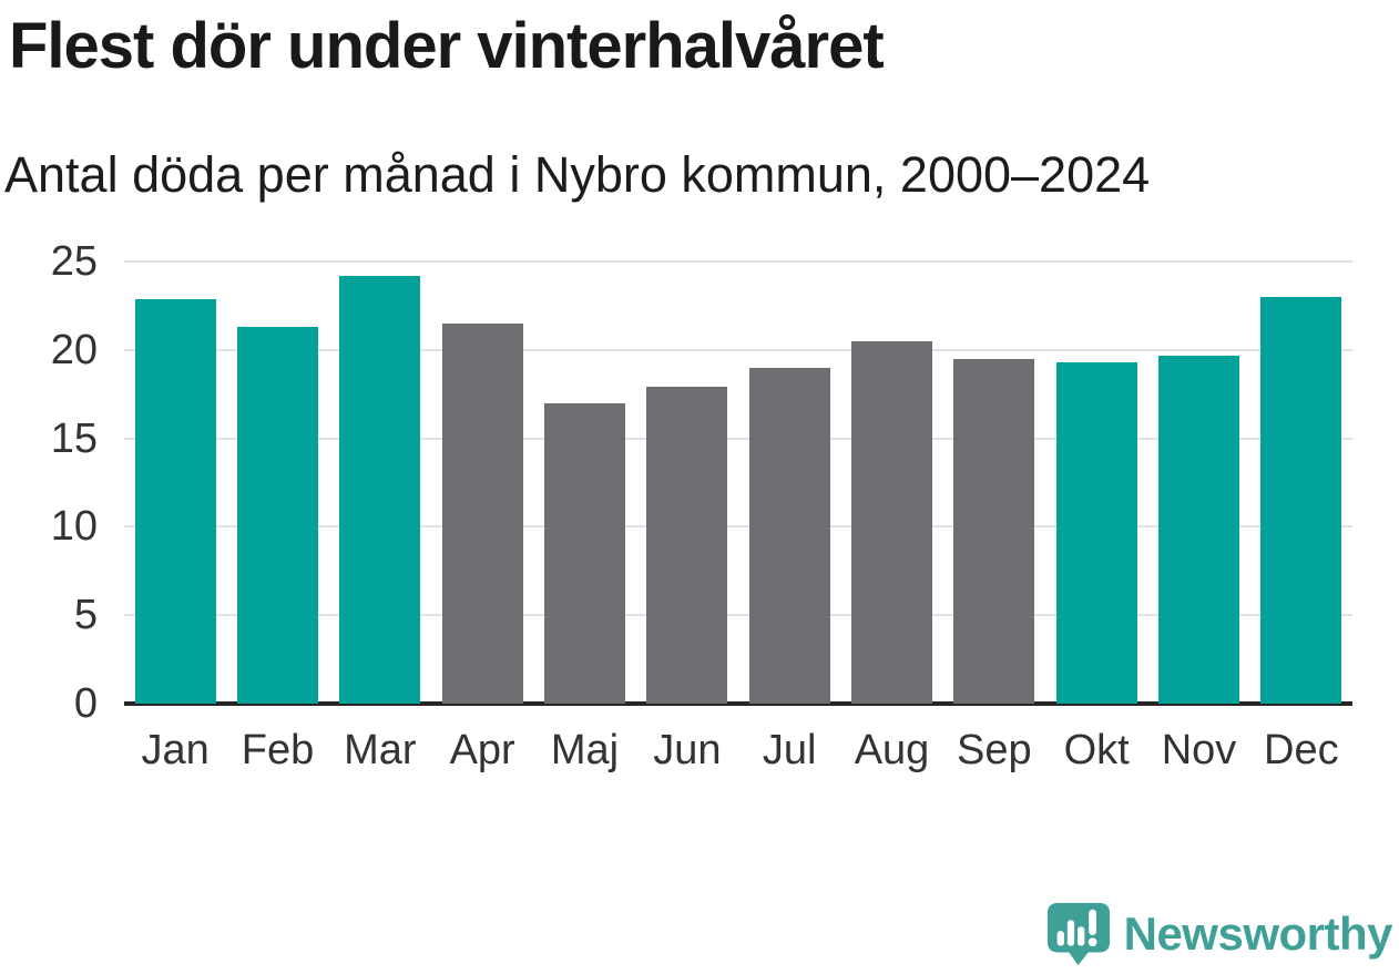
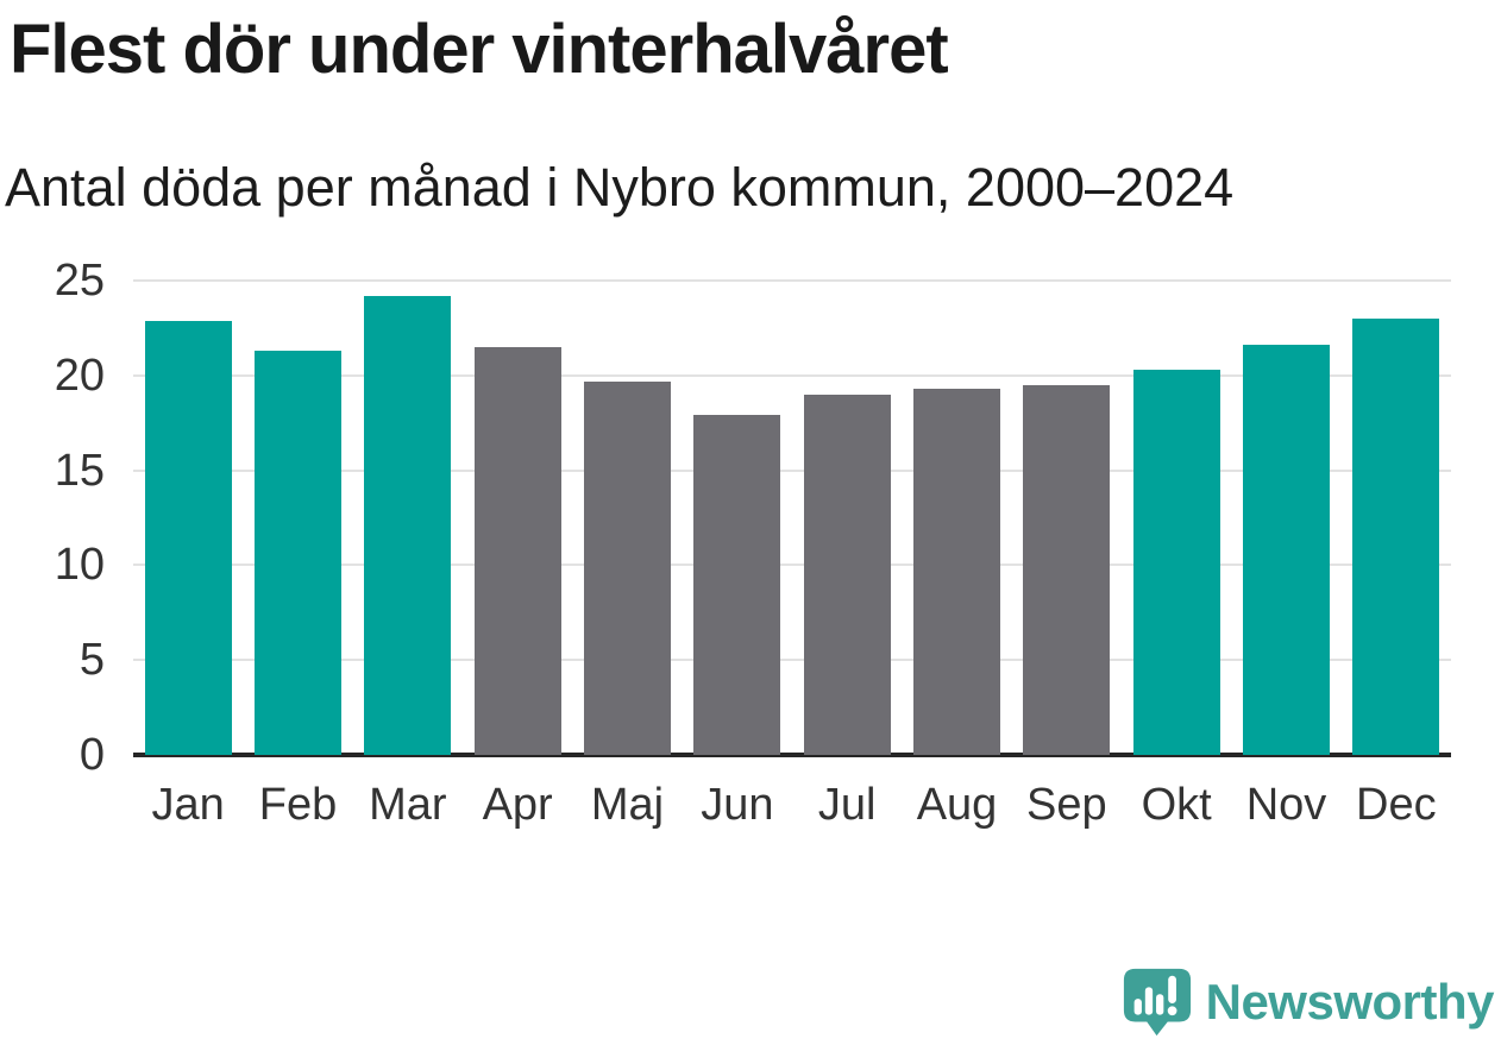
Maj: 17.0 -> 19.7
Aug: 20.5 -> 19.3
Okt: 19.3 -> 20.3
Nov: 19.7 -> 21.6
